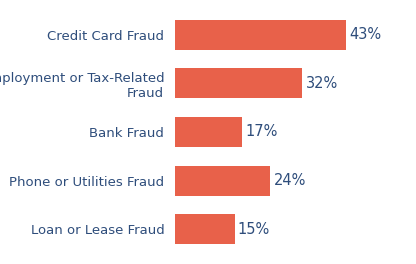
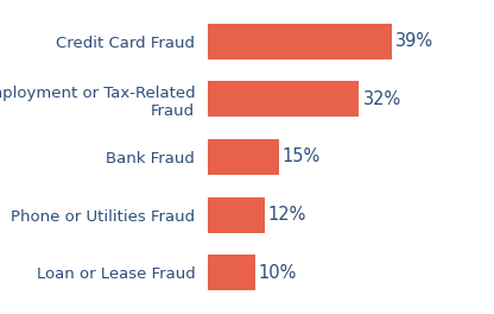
Credit Card Fraud: 43% -> 39%
Bank Fraud: 17% -> 15%
Phone or Utilities Fraud: 24% -> 12%
Loan or Lease Fraud: 15% -> 10%
